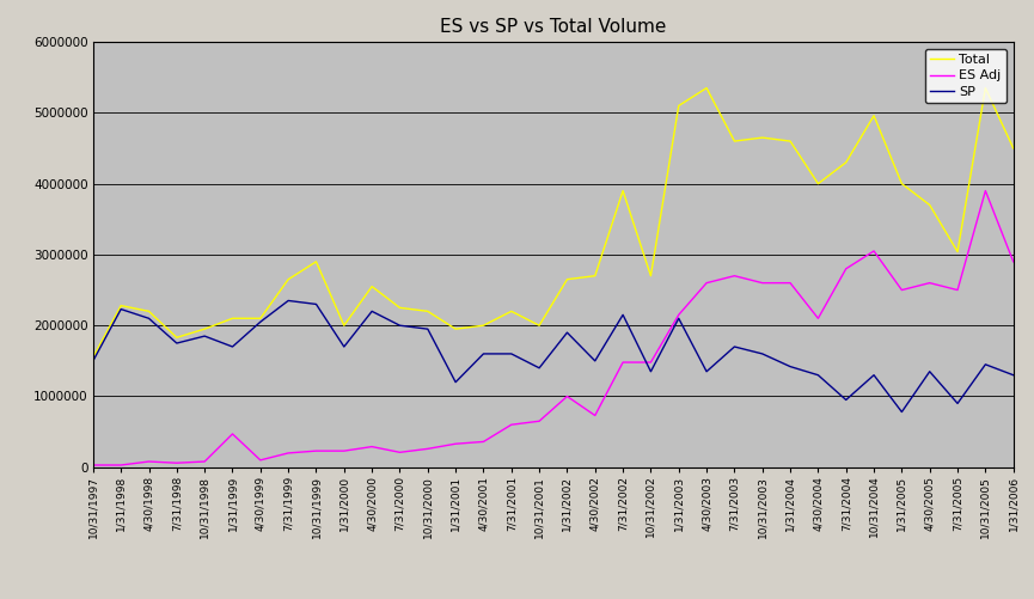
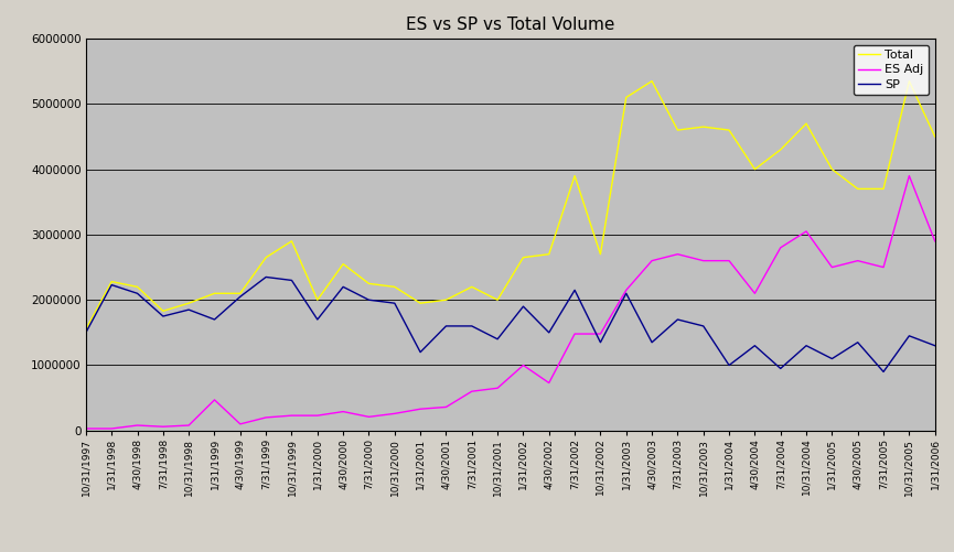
SP/1/31/2004: 1420000 -> 1000000
Total/10/31/2004: 4960000 -> 4700000
SP/1/31/2005: 780000 -> 1100000
Total/7/31/2005: 3040000 -> 3700000
